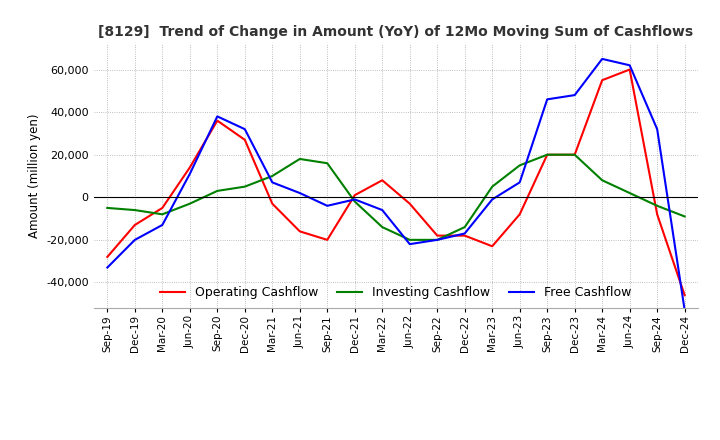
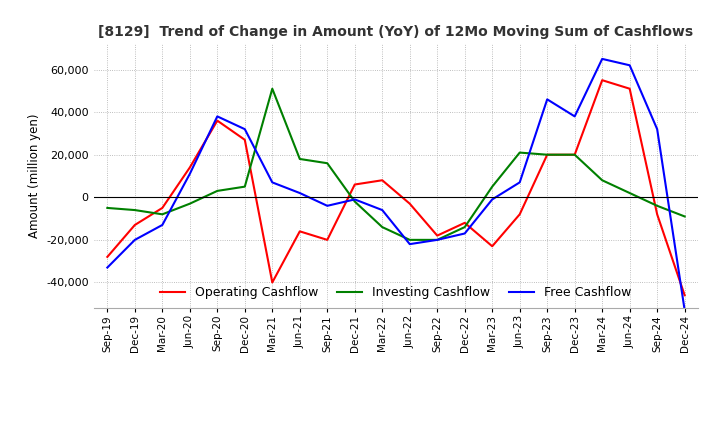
Operating Cashflow/Mar-21: -3,000 -> -40,000
Investing Cashflow/Mar-21: 10,000 -> 51,000
Operating Cashflow/Dec-21: 1,000 -> 6,000
Operating Cashflow/Dec-22: -18,000 -> -12,000
Investing Cashflow/Jun-23: 15,000 -> 21,000
Free Cashflow/Dec-23: 48,000 -> 38,000
Operating Cashflow/Jun-24: 60,000 -> 51,000
